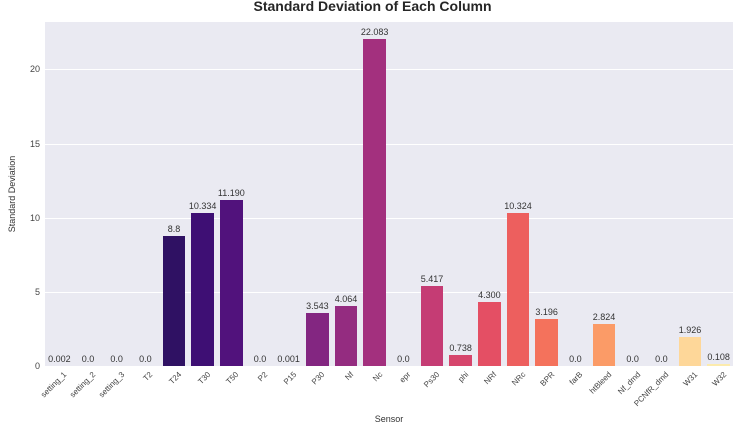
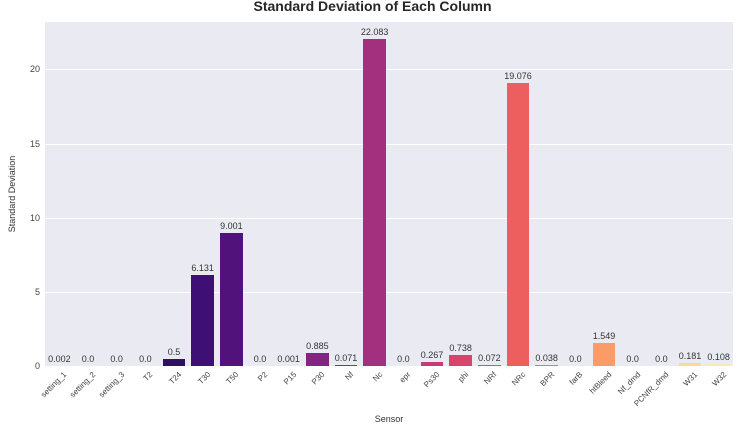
T24: 8.8 -> 0.5
T30: 10.334 -> 6.131
T50: 11.190 -> 9.001
P30: 3.543 -> 0.885
Nf: 4.064 -> 0.071
Ps30: 5.417 -> 0.267
NRf: 4.300 -> 0.072
NRc: 10.324 -> 19.076
BPR: 3.196 -> 0.038
htBleed: 2.824 -> 1.549
W31: 1.926 -> 0.181
